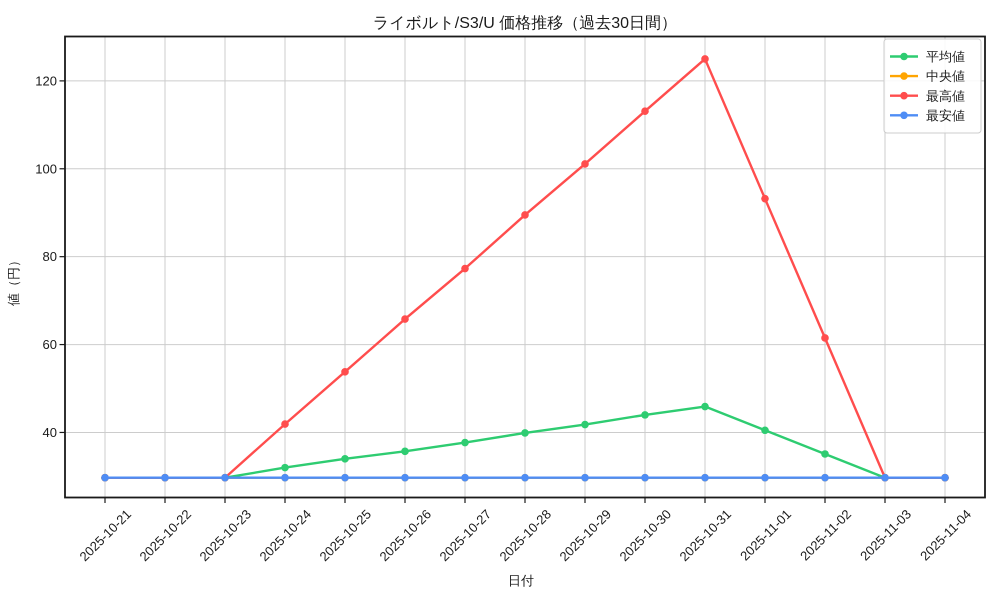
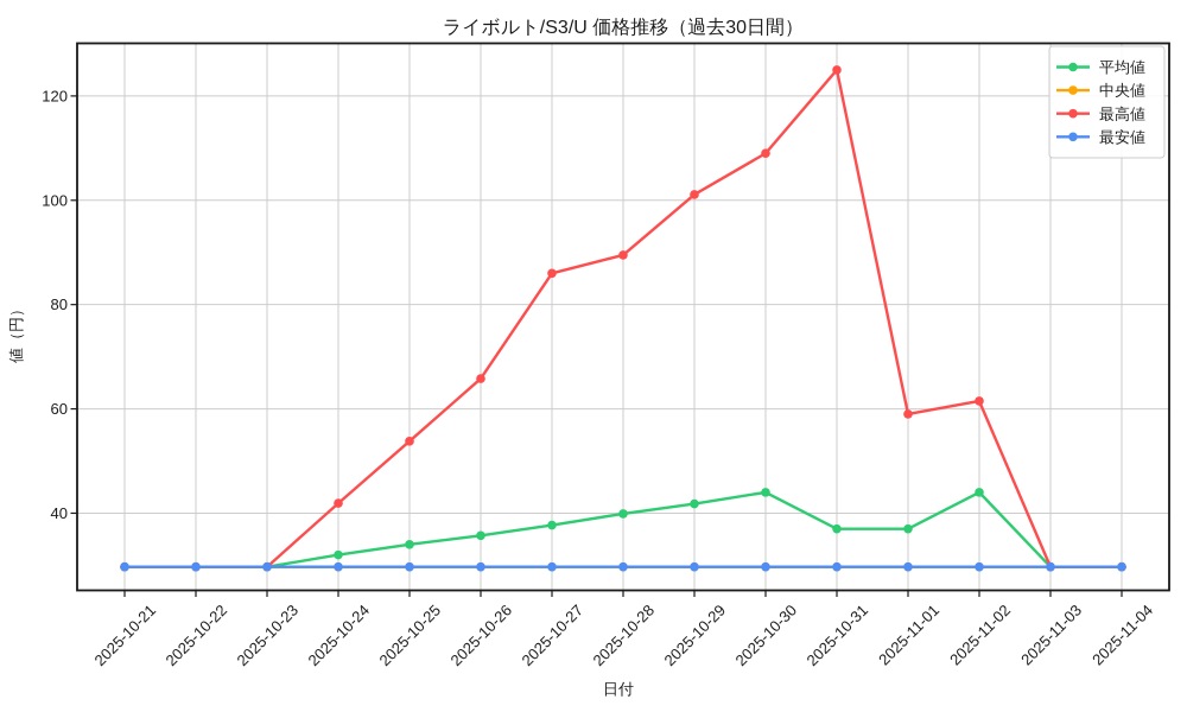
最高値/2025-10-27: 77 -> 86
最高値/2025-10-30: 113 -> 109
平均値/2025-10-31: 46 -> 37
平均値/2025-11-01: 40 -> 37
最高値/2025-11-01: 93 -> 59
平均値/2025-11-02: 35 -> 44
